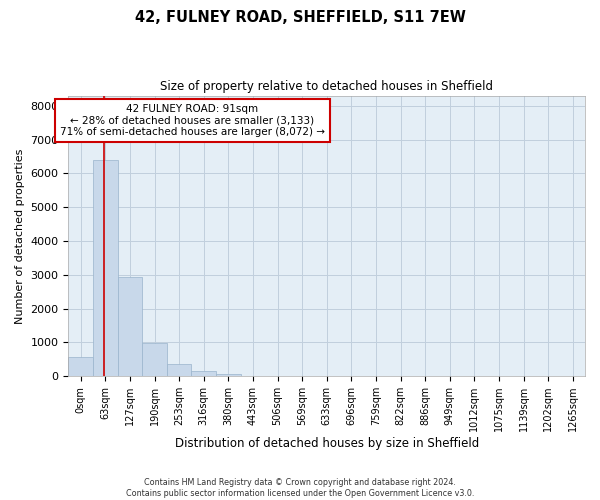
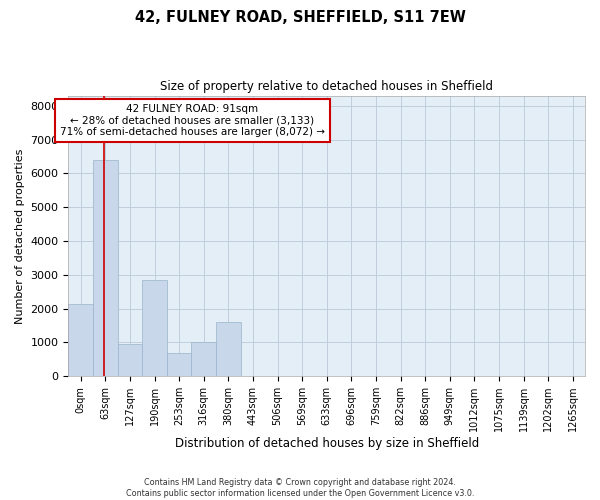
0sqm: 560 -> 2150
127sqm: 2920 -> 950
190sqm: 970 -> 2850
253sqm: 360 -> 700
316sqm: 150 -> 1000
380sqm: 80 -> 1600
